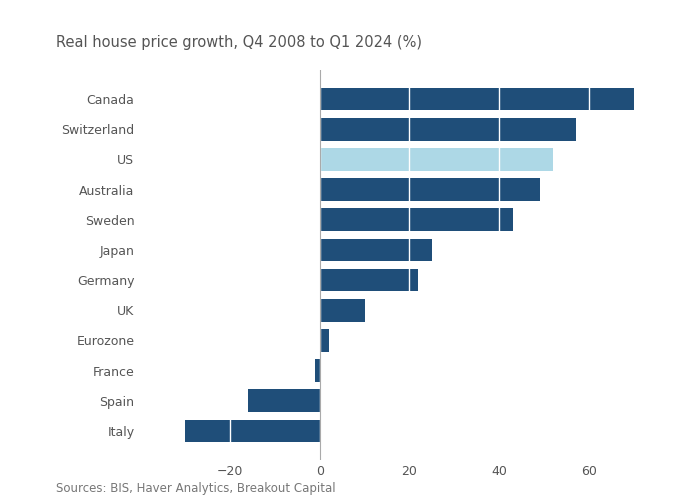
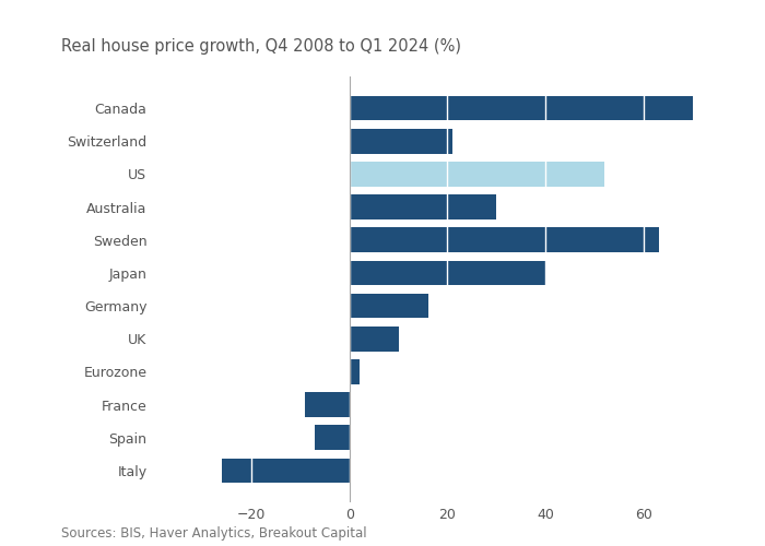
Switzerland: 57 -> 21
Australia: 49 -> 30
Sweden: 43 -> 63
Japan: 25 -> 40
Germany: 22 -> 16
France: -1 -> -9
Spain: -16 -> -7
Italy: -30 -> -26
